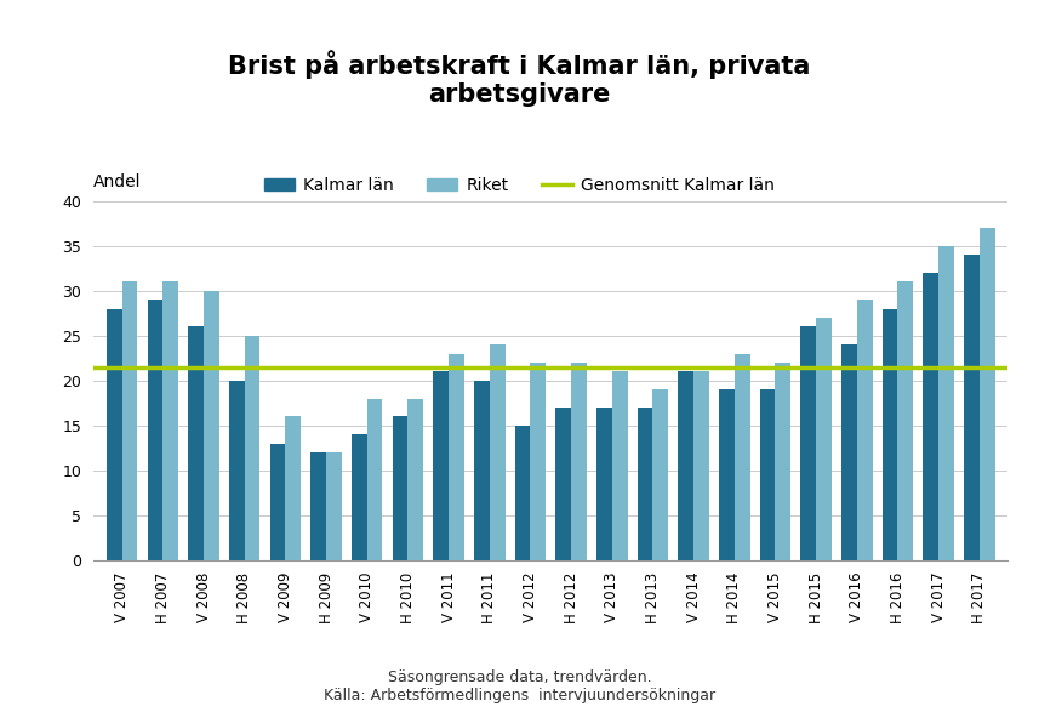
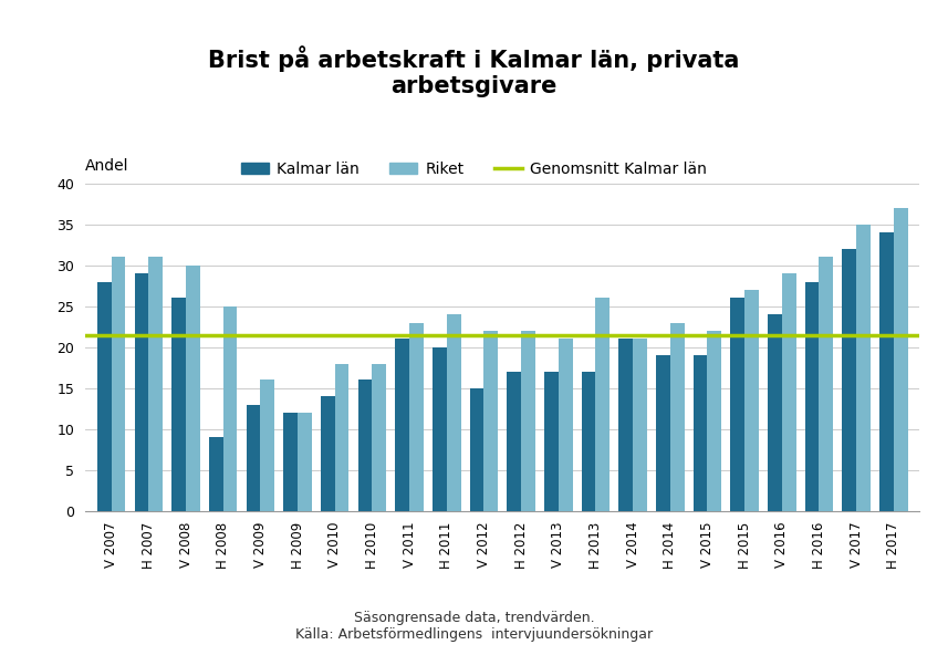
Kalmar län/H 2008: 20 -> 9
Riket/H 2013: 19 -> 26
